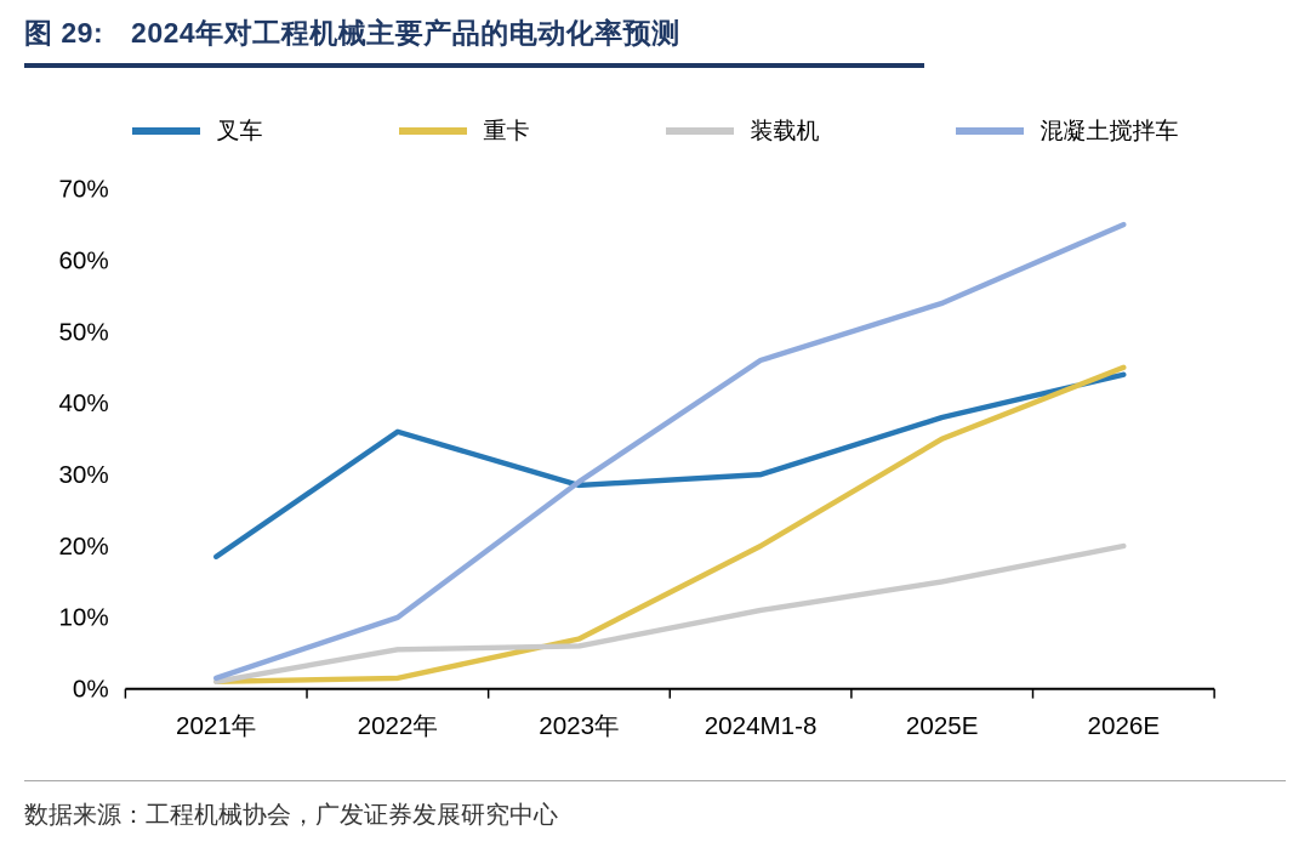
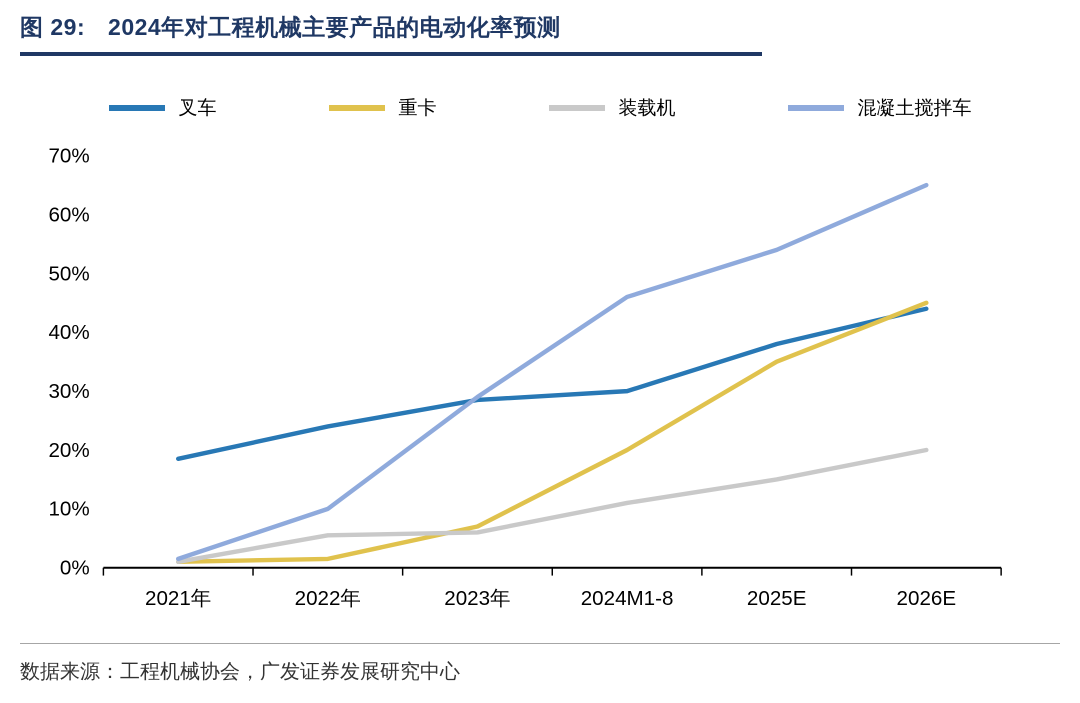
叉车/2022年: 36% -> 24%
